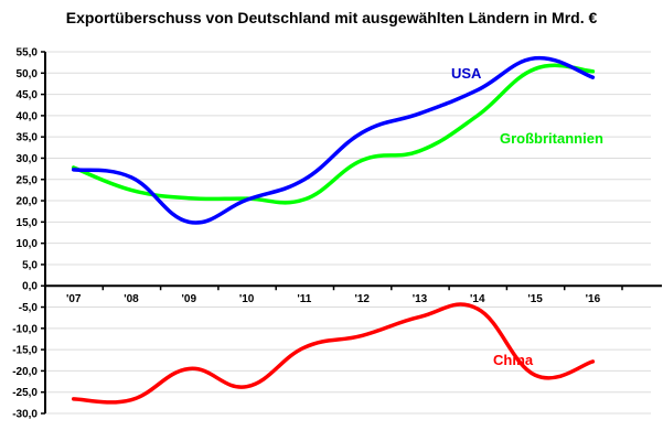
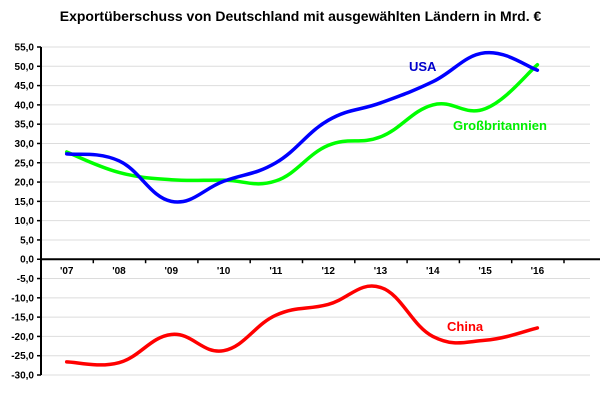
China/'14: -5 -> -20
Großbritannien/'15: 51 -> 39
